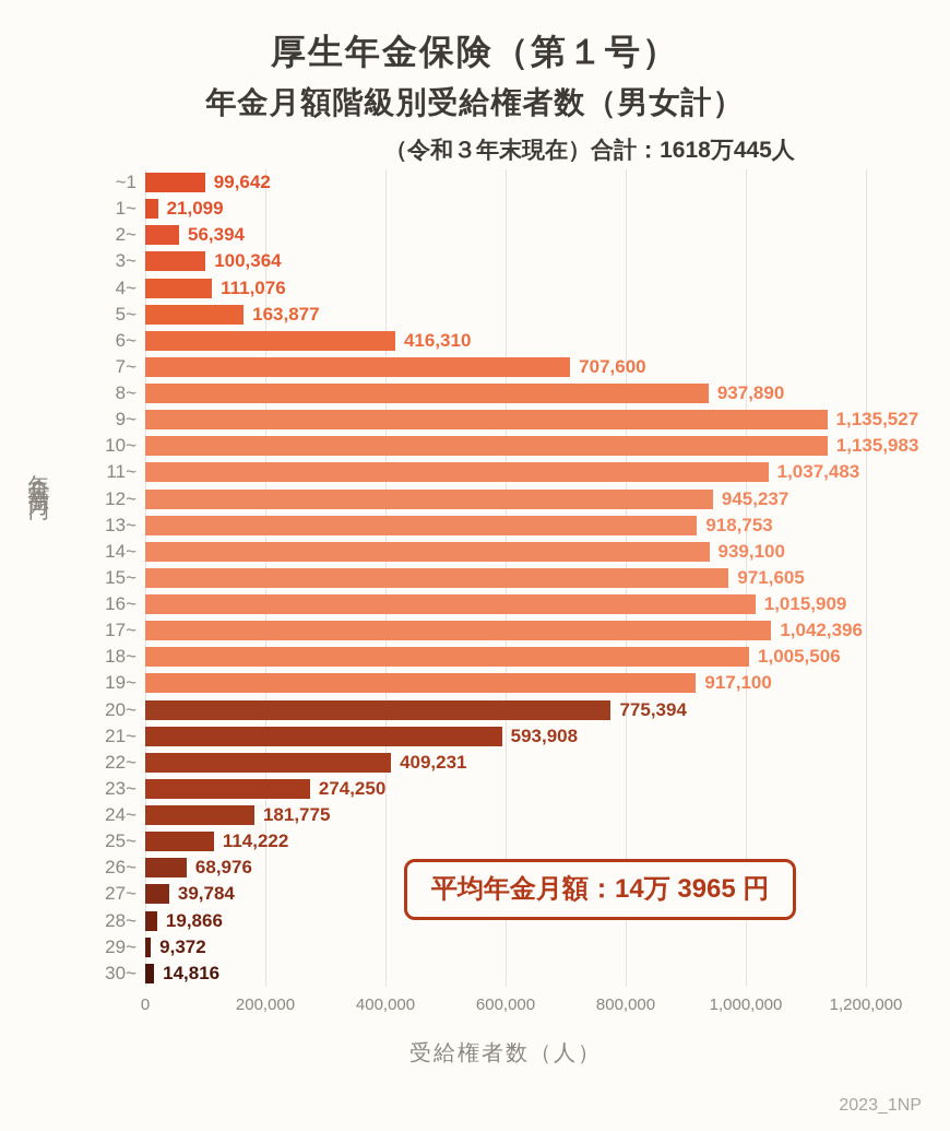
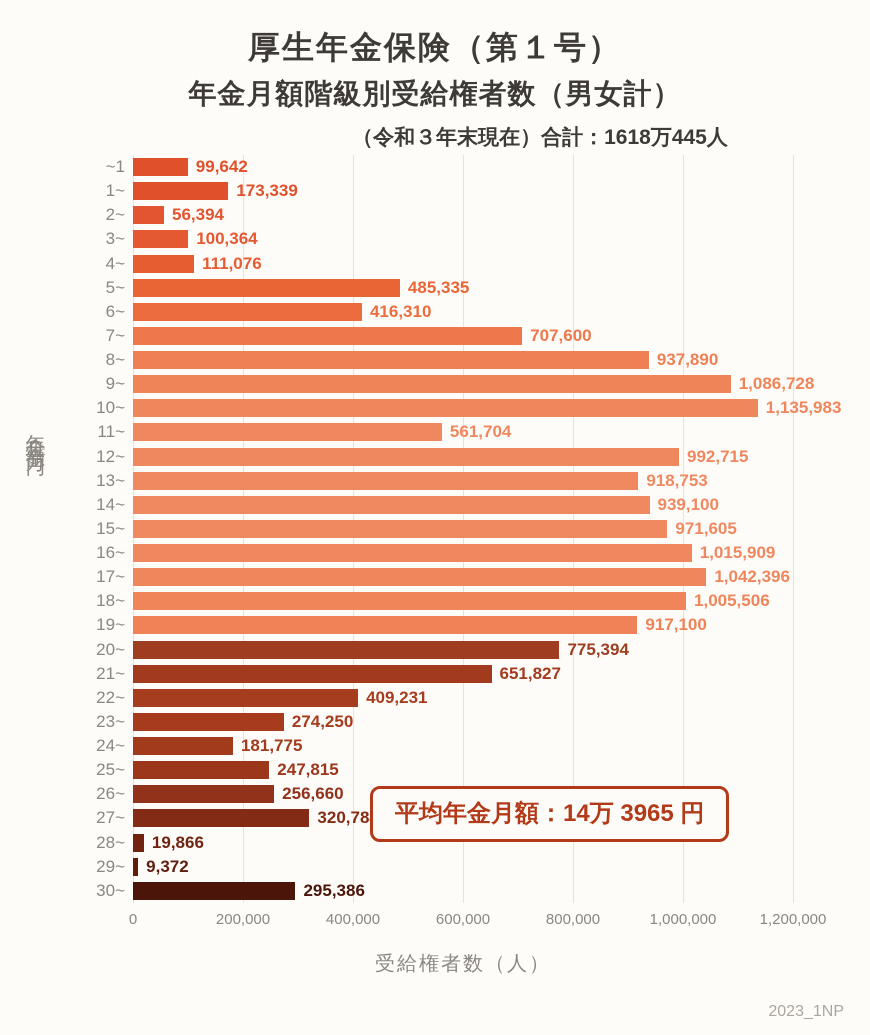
1~: 21,099 -> 173,339
5~: 163,877 -> 485,335
9~: 1,135,527 -> 1,086,728
11~: 1,037,483 -> 561,704
12~: 945,237 -> 992,715
21~: 593,908 -> 651,827
25~: 114,222 -> 247,815
26~: 68,976 -> 256,660
27~: 39,784 -> 320,784
30~: 14,816 -> 295,386
